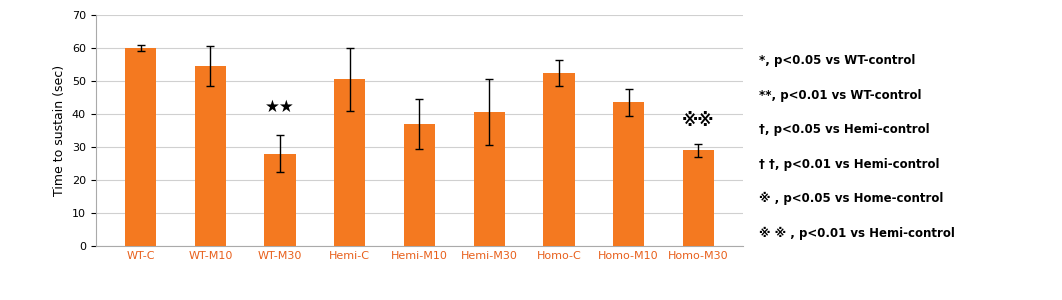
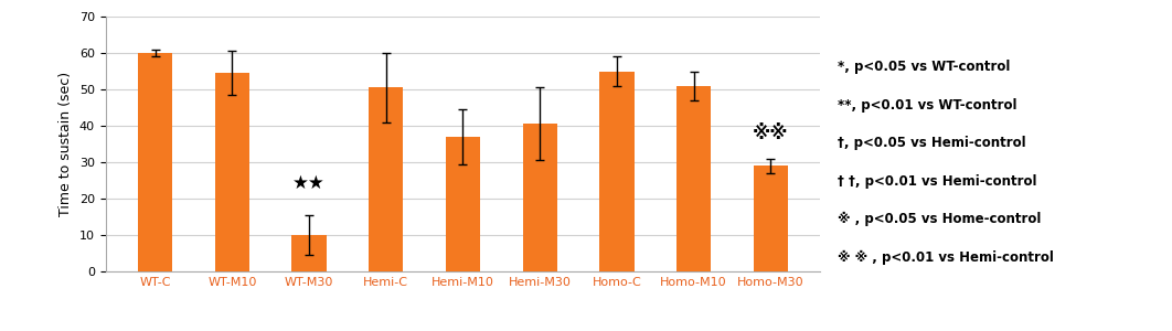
WT-M30: 28.0 -> 10.0
Homo-C: 52.5 -> 55.0
Homo-M10: 43.5 -> 51.0
